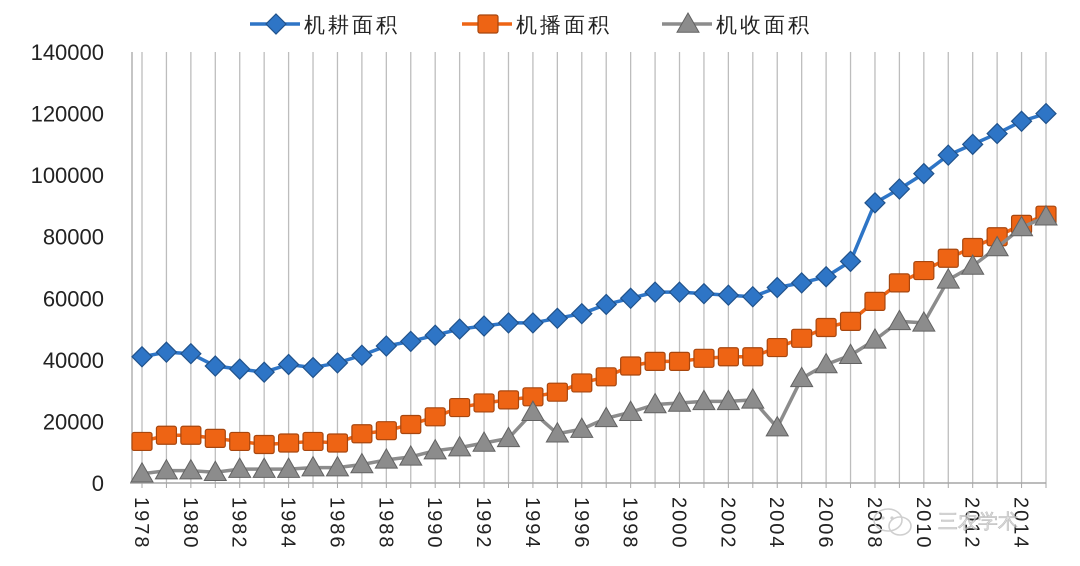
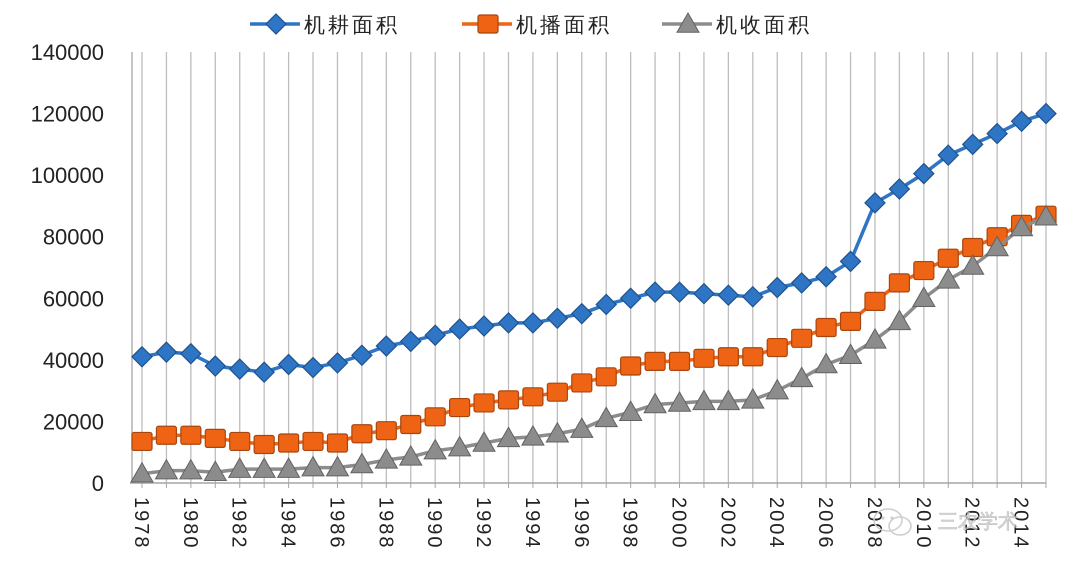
机收面积/1994: 23000 -> 15000
机收面积/2004: 18000 -> 30000
机收面积/2010: 52000 -> 60000
